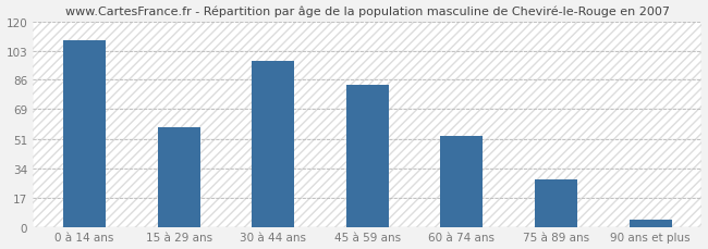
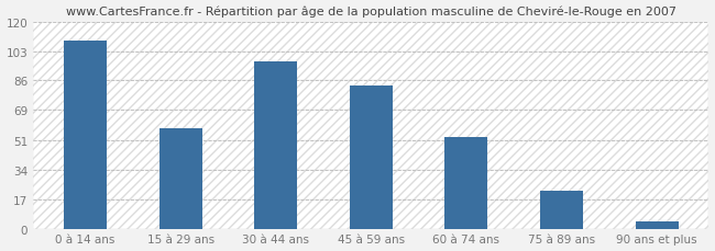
75 à 89 ans: 28 -> 22
